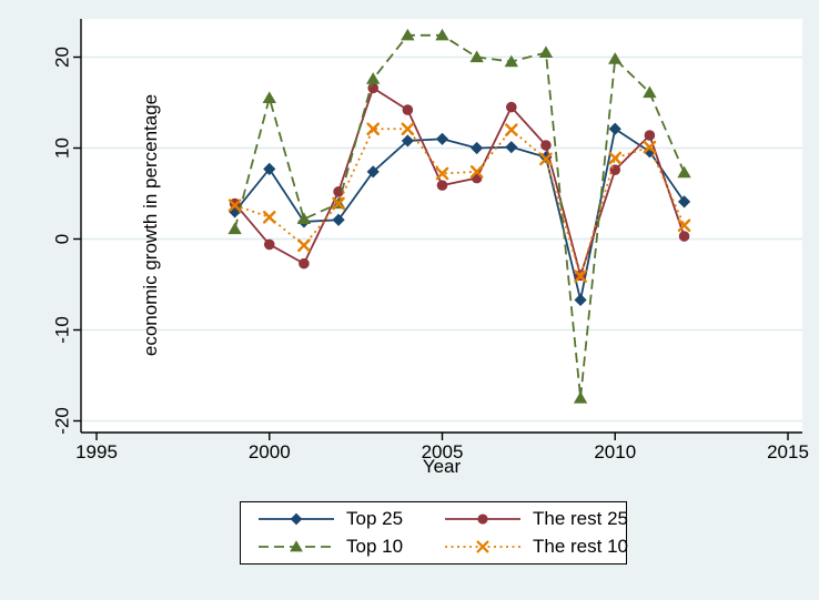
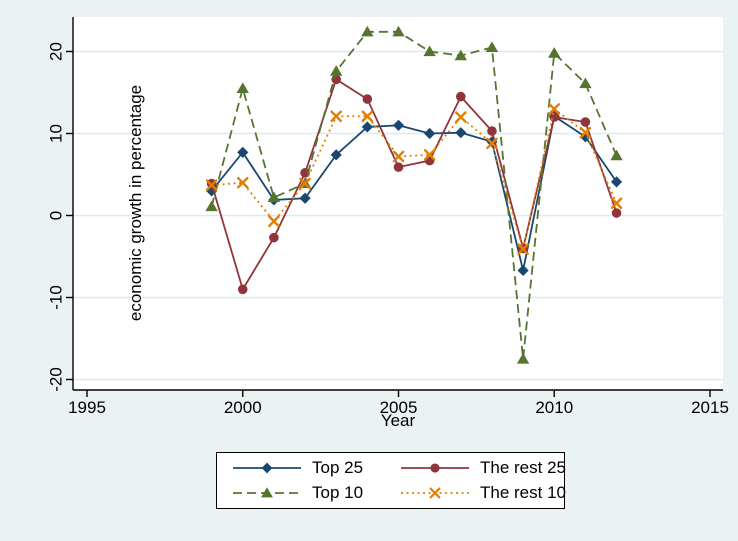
The rest 25/2000: -1 -> -9
The rest 10/2000: 2 -> 4
The rest 25/2010: 8 -> 12
The rest 10/2010: 9 -> 13
